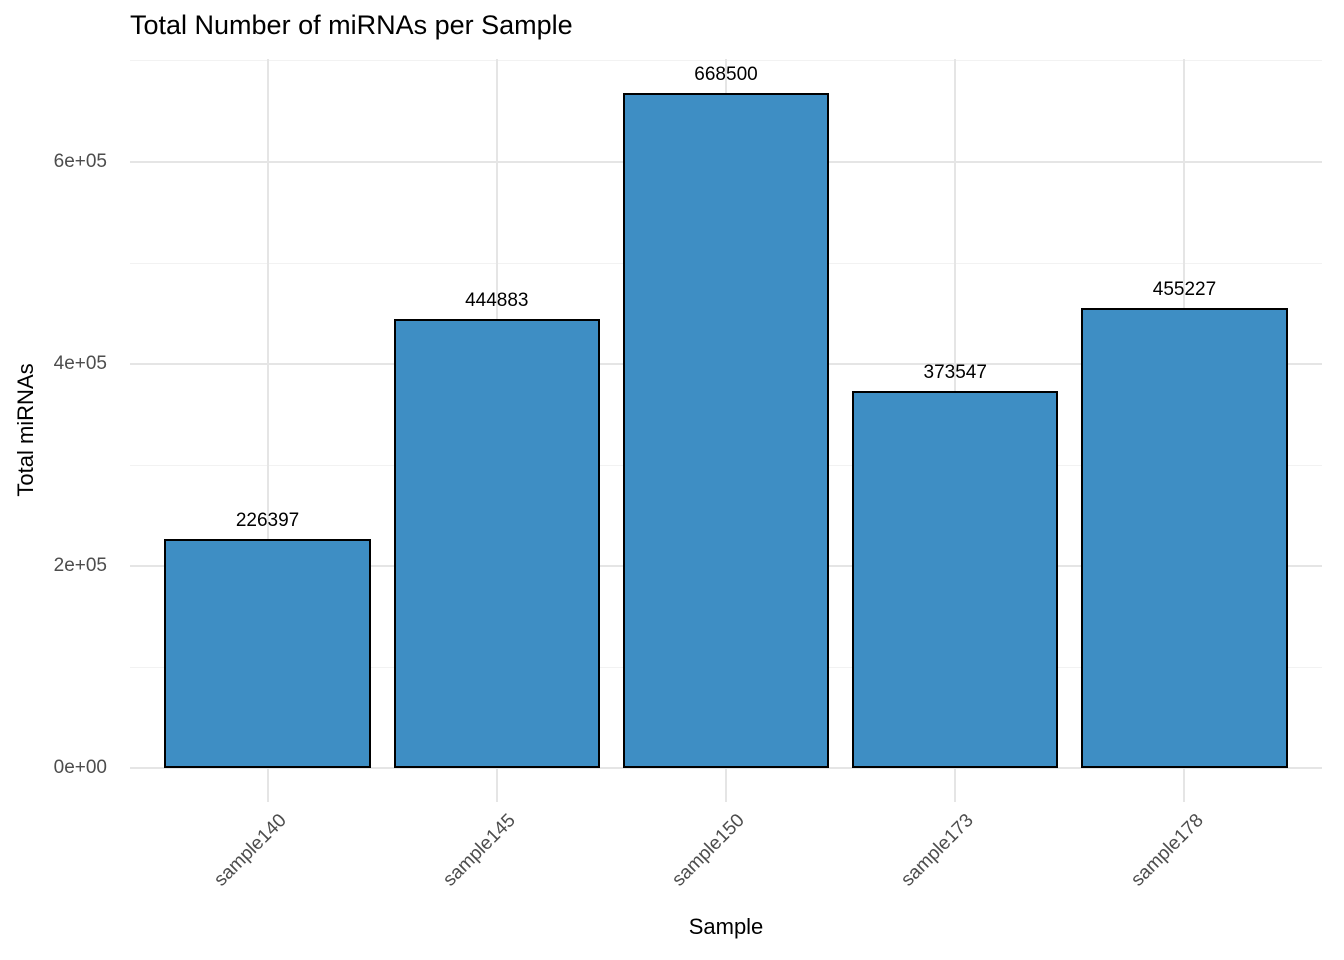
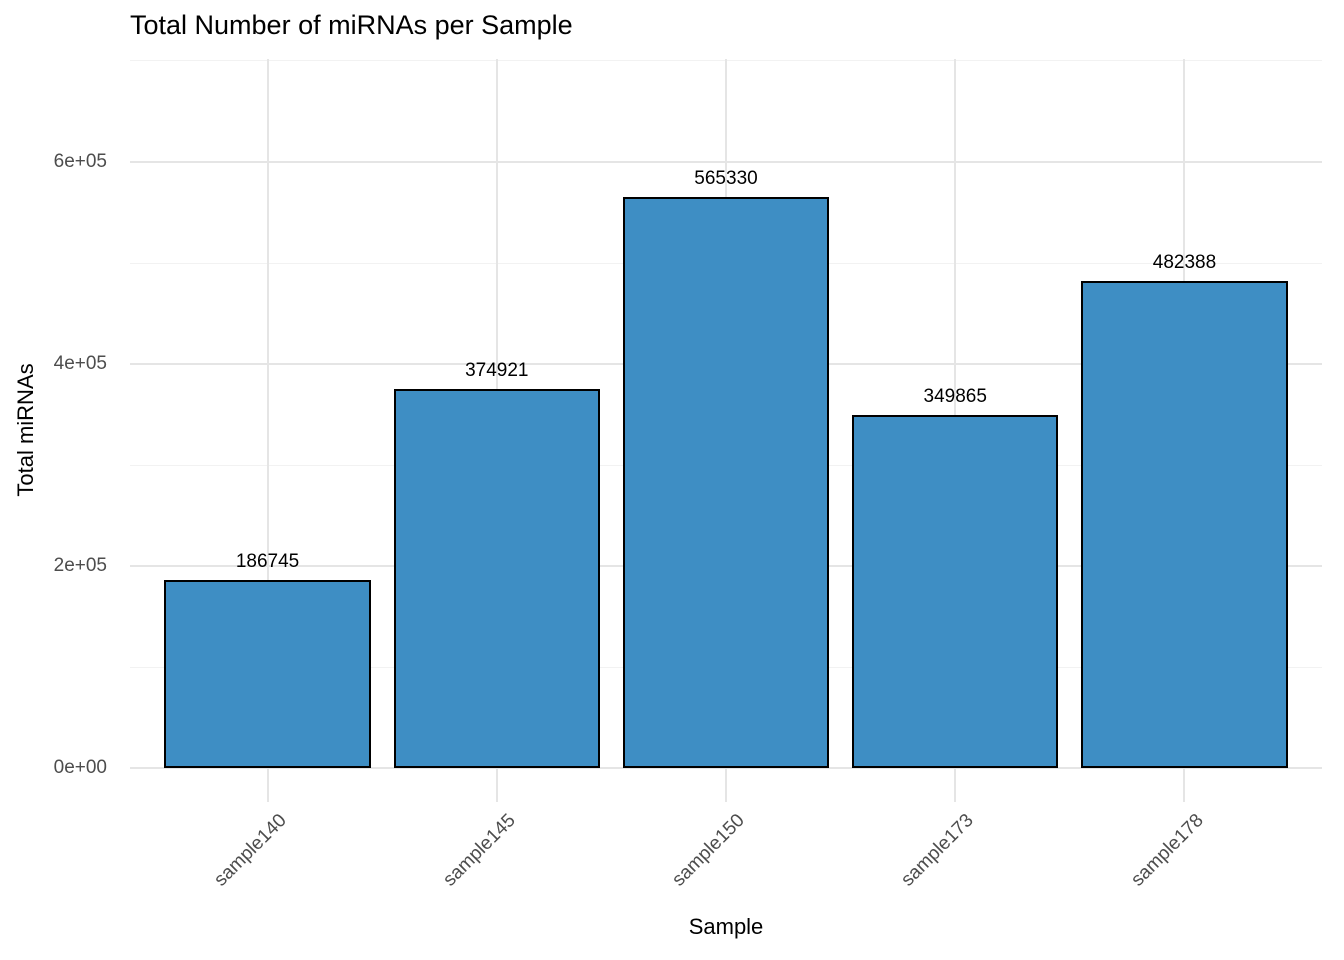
sample140: 226397 -> 186745
sample145: 444883 -> 374921
sample150: 668500 -> 565330
sample173: 373547 -> 349865
sample178: 455227 -> 482388
